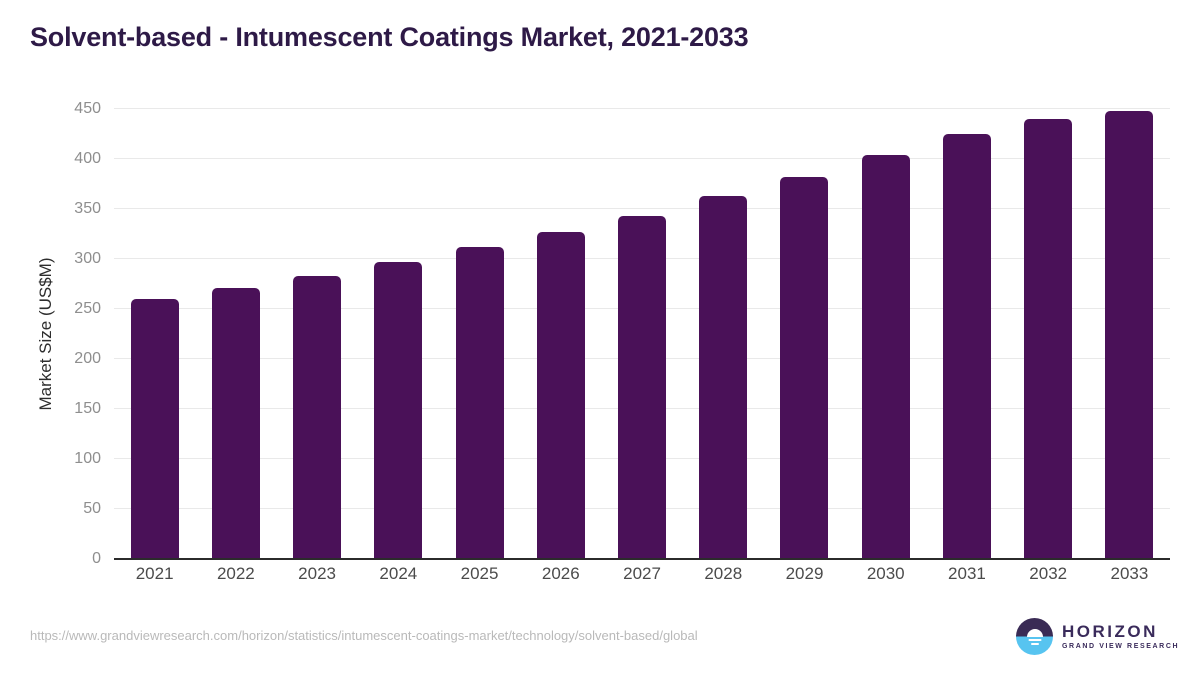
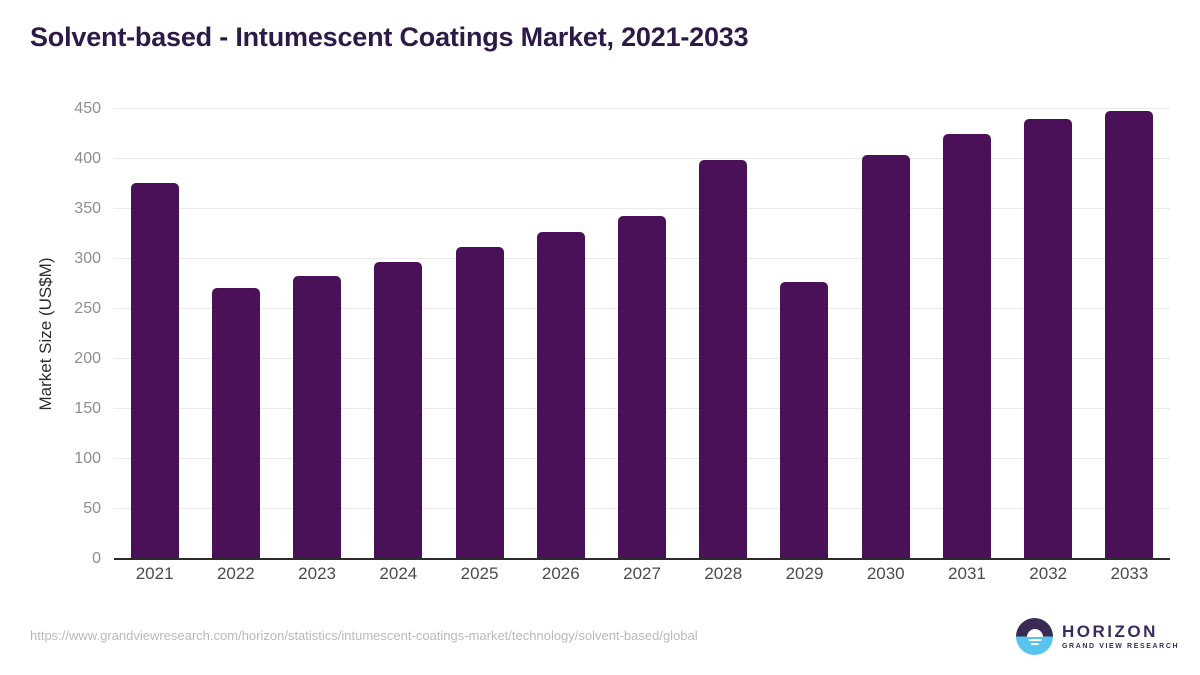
2021: 260 -> 376
2028: 363 -> 399
2029: 382 -> 277
